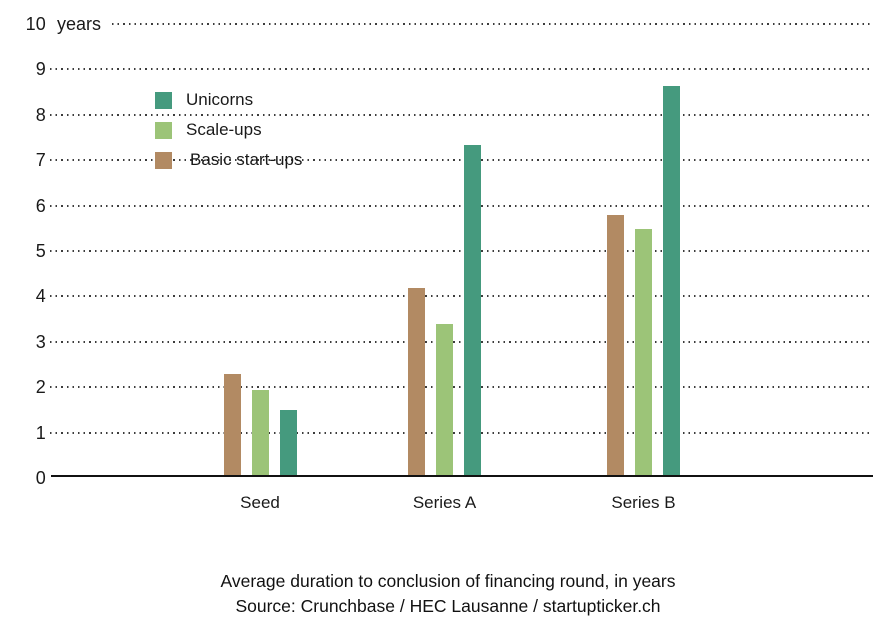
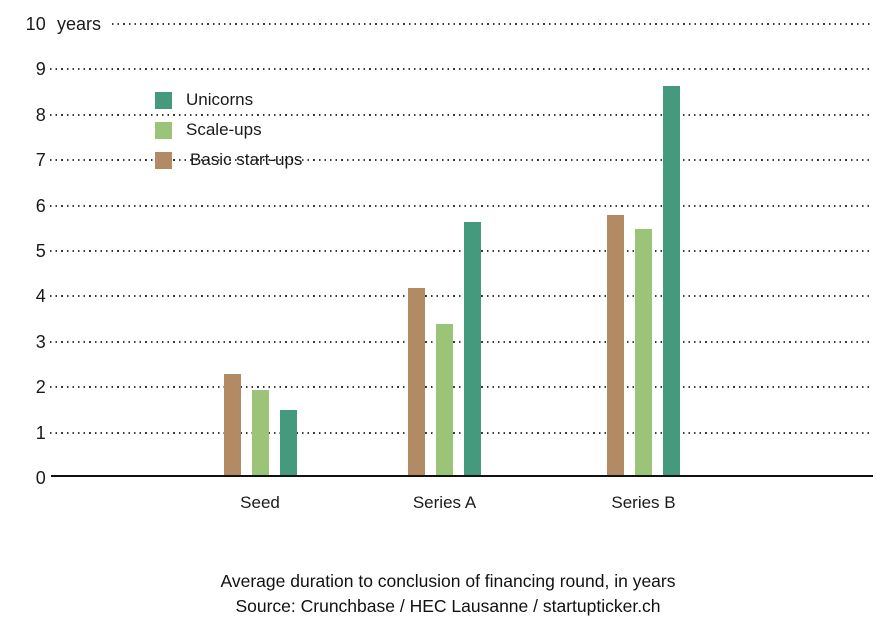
Unicorns/Series A: 7.3 -> 5.6
